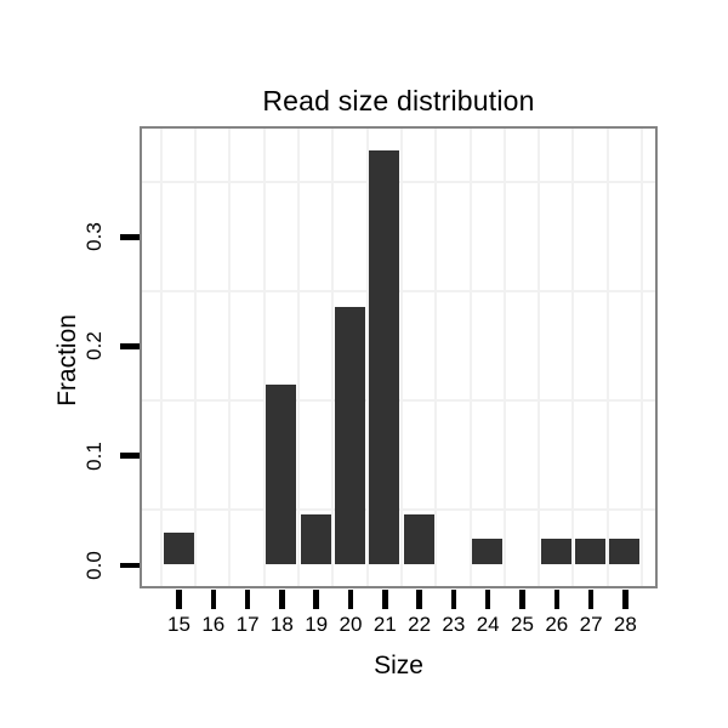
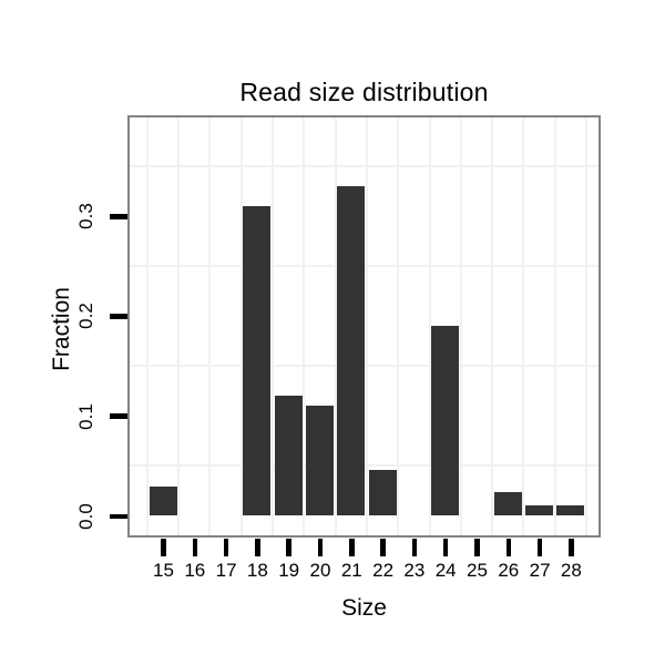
18: 0.17 -> 0.31
19: 0.05 -> 0.12
20: 0.24 -> 0.11
21: 0.38 -> 0.33
24: 0.02 -> 0.19
27: 0.02 -> 0.01
28: 0.02 -> 0.01
